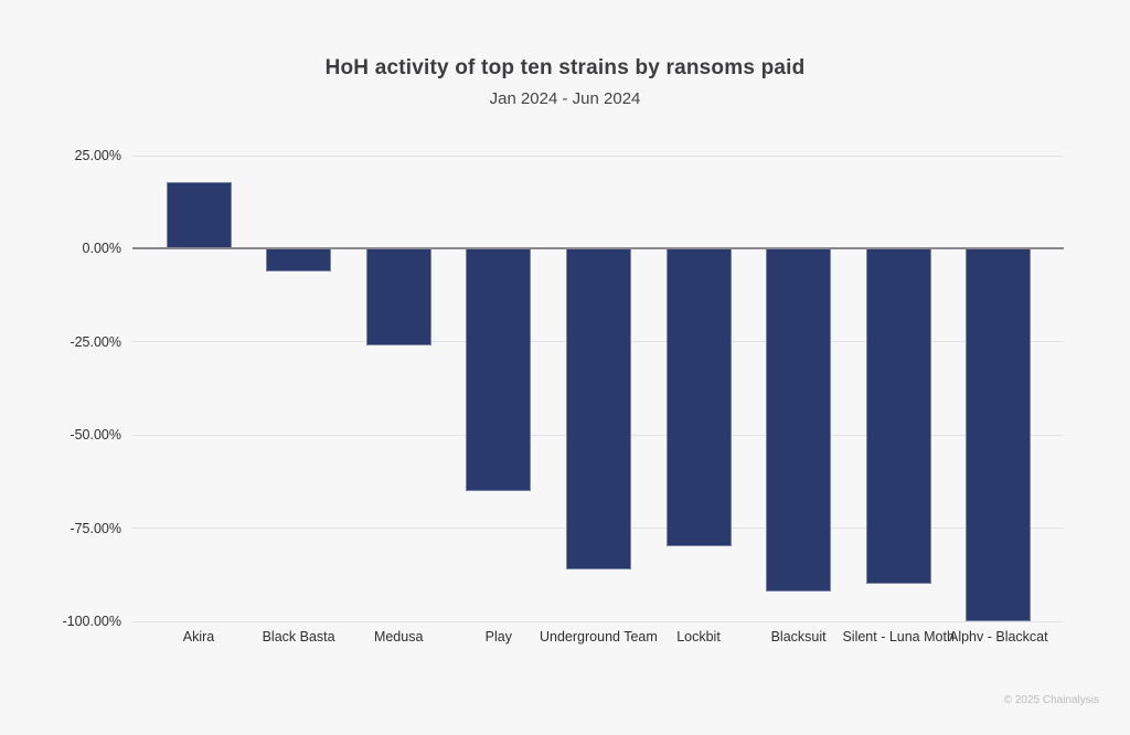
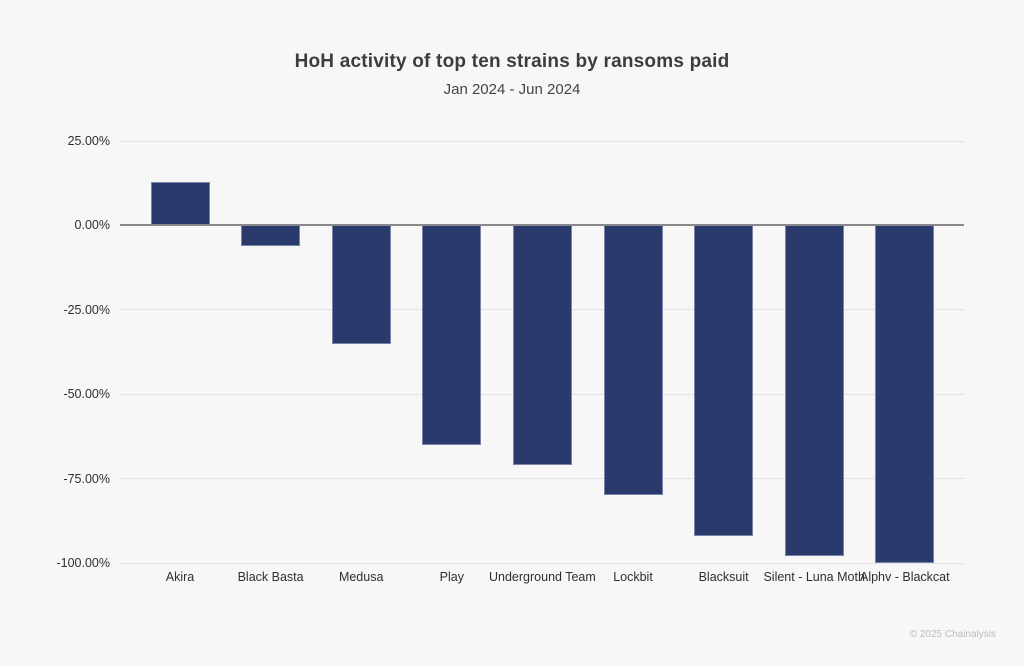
Akira: 18% -> 13%
Medusa: -26% -> -35%
Underground Team: -86% -> -71%
Silent - Luna Moth: -90% -> -98%
